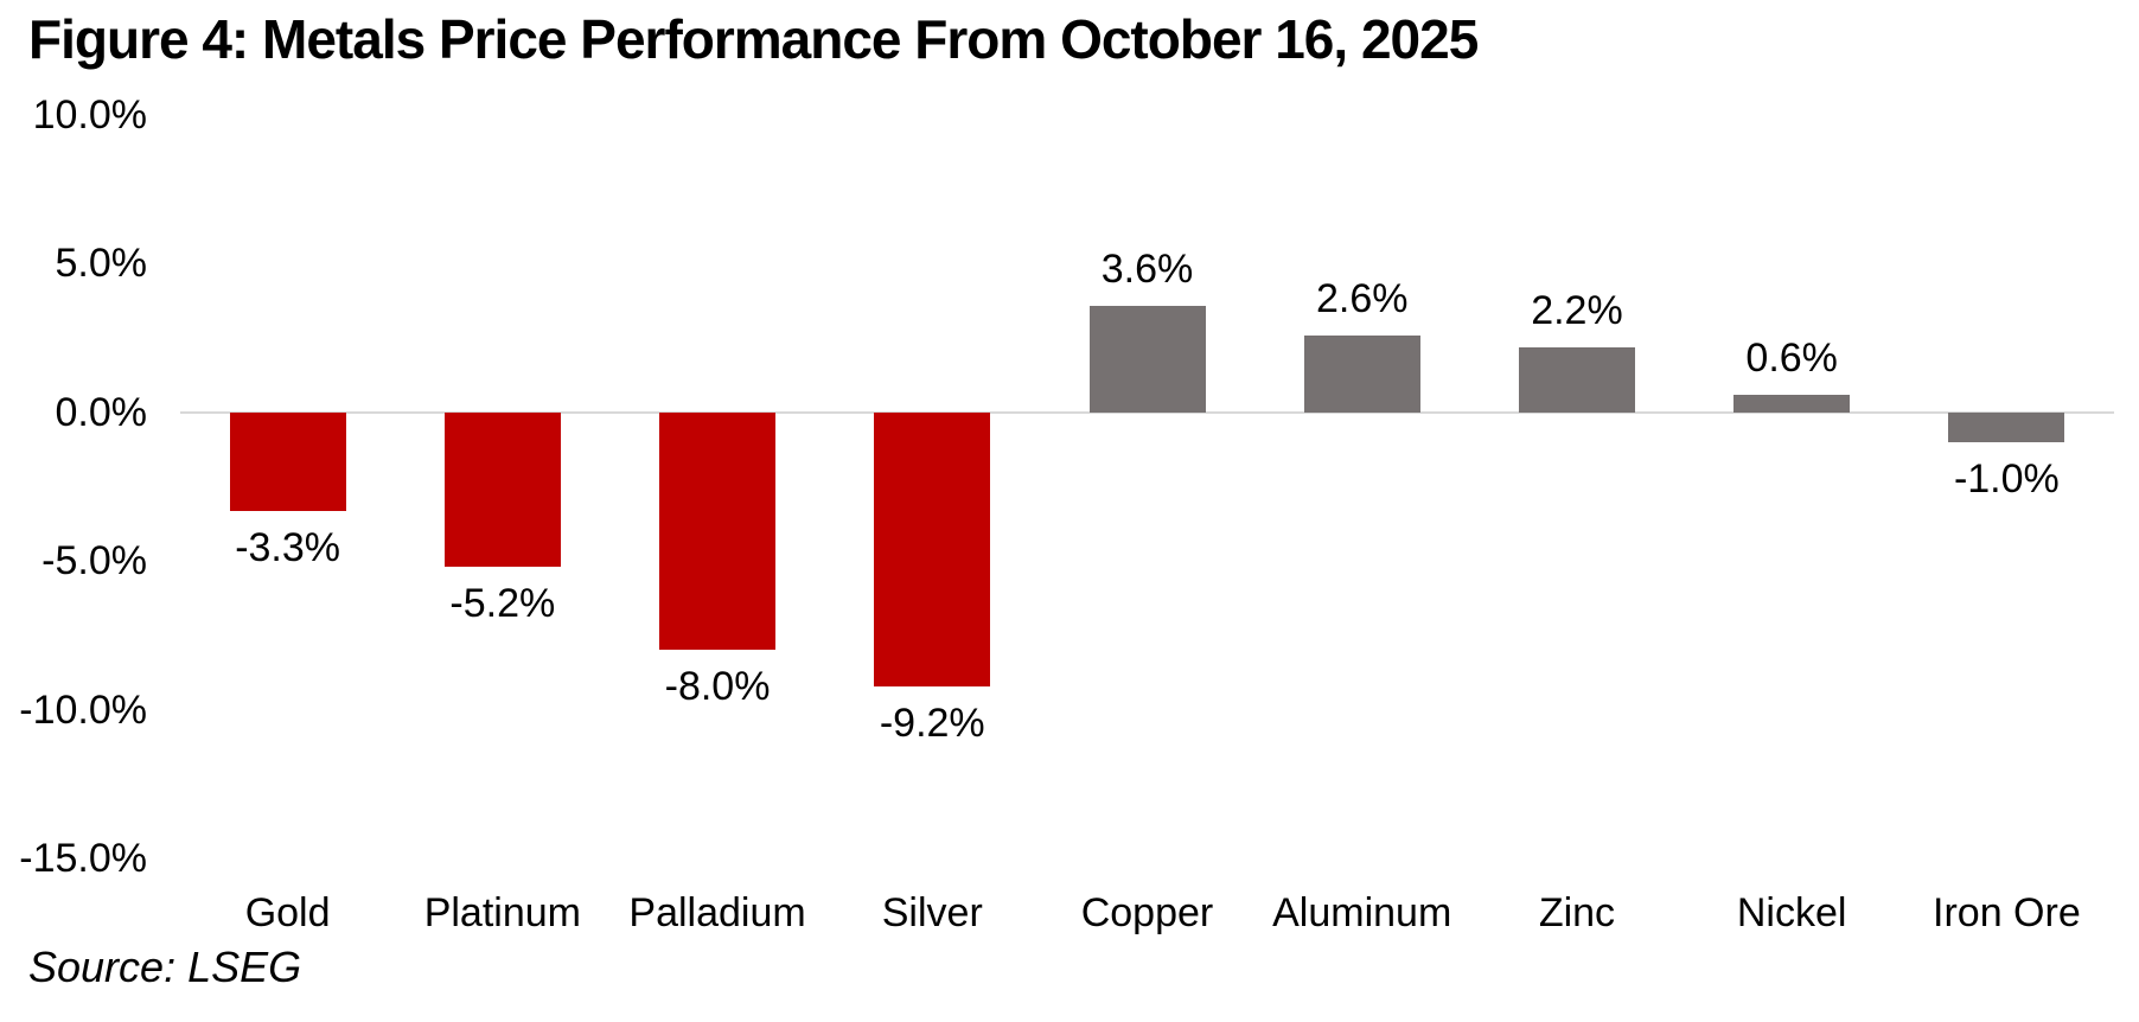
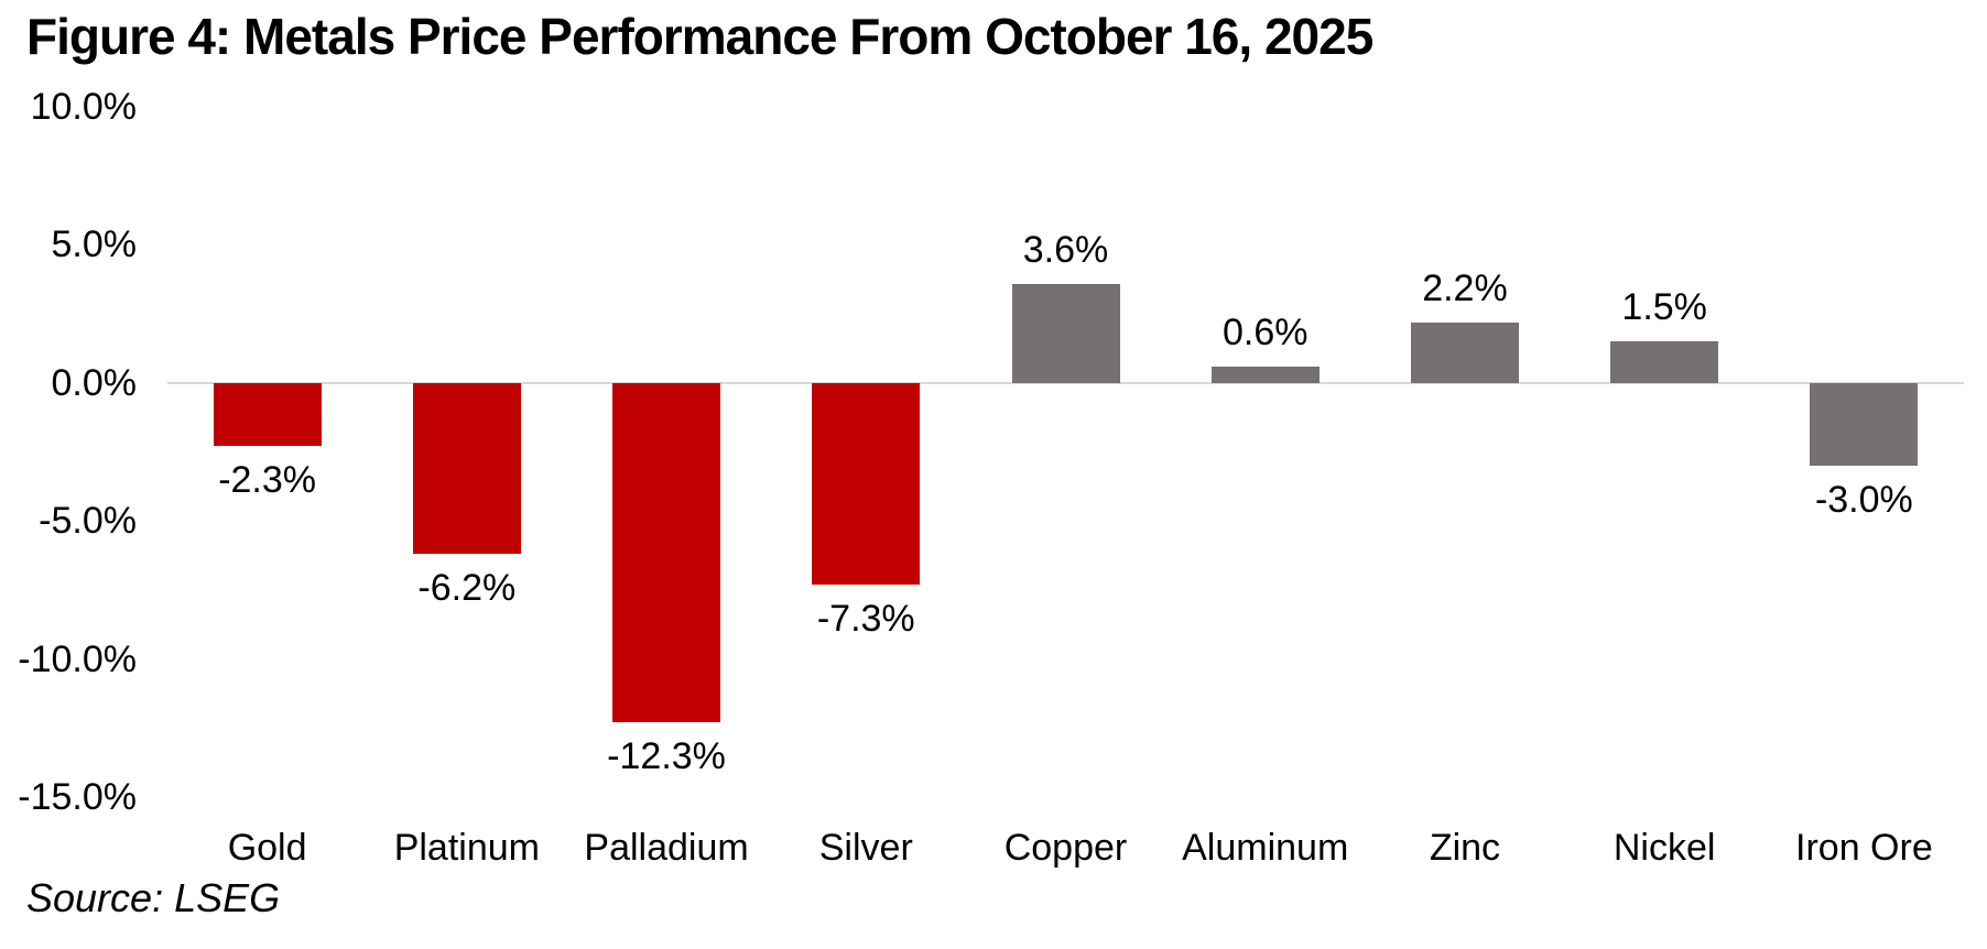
Gold: -3.3% -> -2.3%
Platinum: -5.2% -> -6.2%
Palladium: -8.0% -> -12.3%
Silver: -9.2% -> -7.3%
Aluminum: 2.6% -> 0.6%
Nickel: 0.6% -> 1.5%
Iron Ore: -1.0% -> -3.0%
